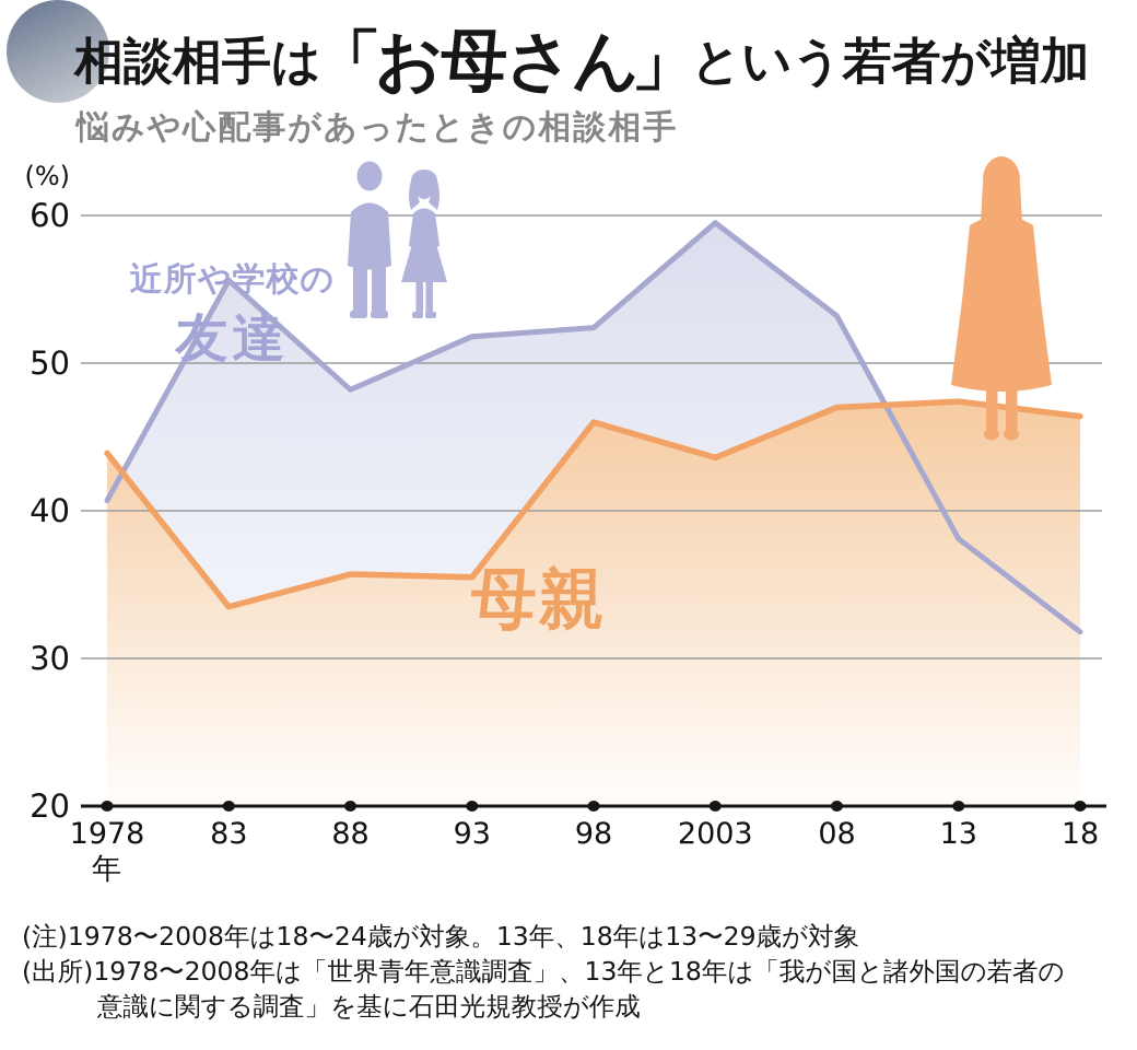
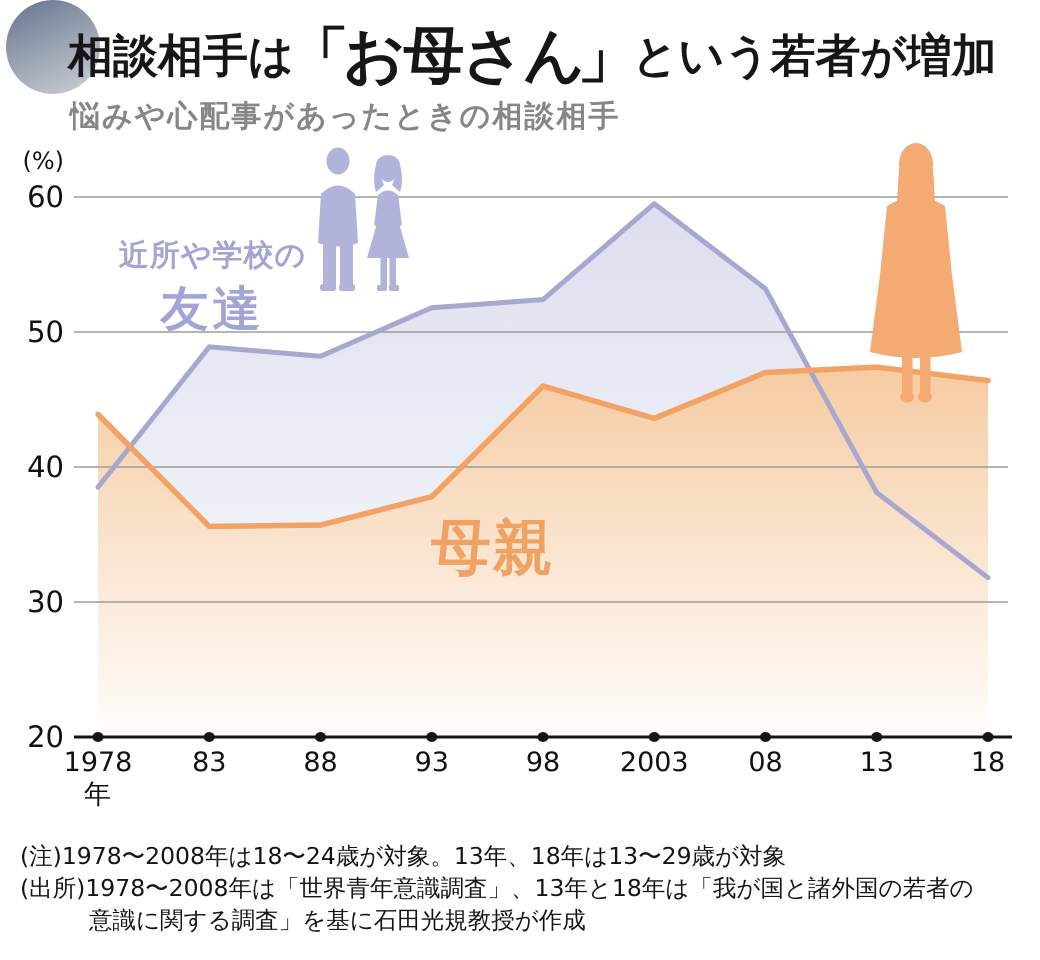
近所や学校の友達/1978: 40.7 -> 38.5
近所や学校の友達/83: 55.6 -> 48.9
母親/83: 33.5 -> 35.6
母親/93: 35.5 -> 37.8
